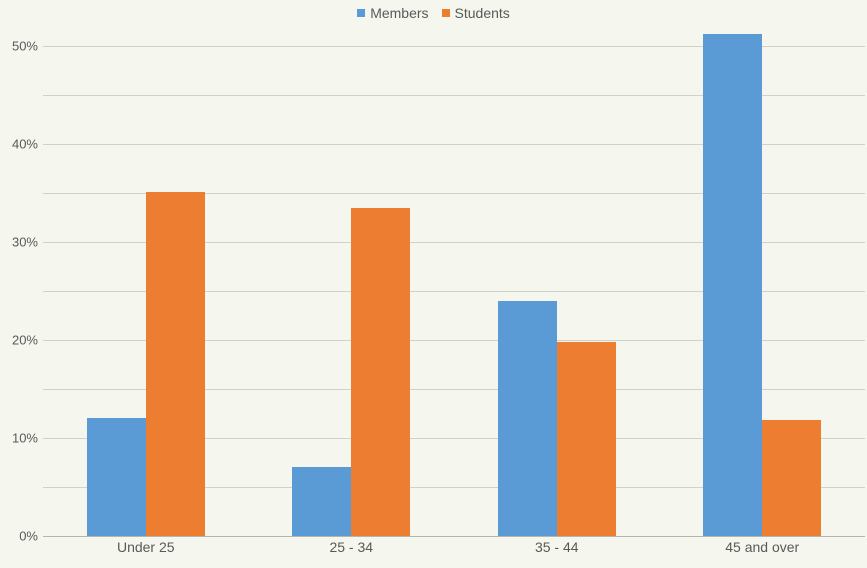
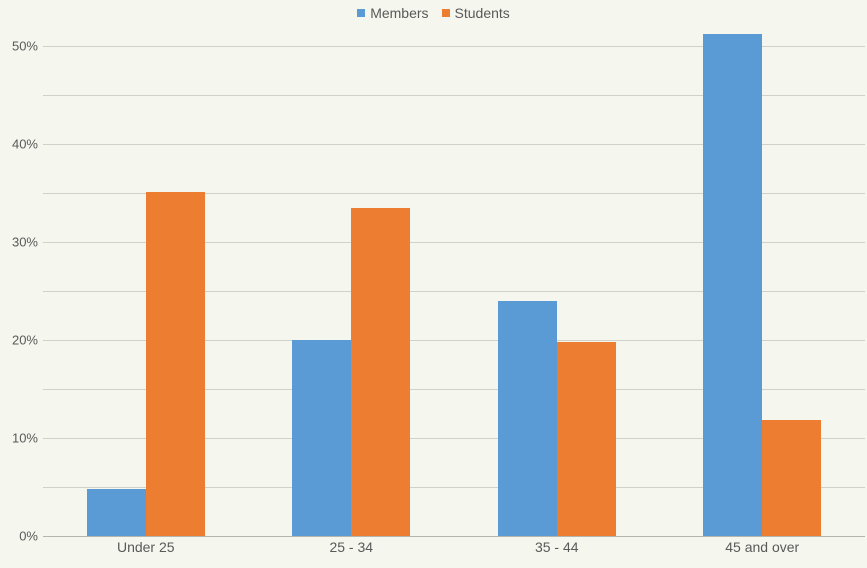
Members/Under 25: 12% -> 5%
Members/25 - 34: 7% -> 20%
